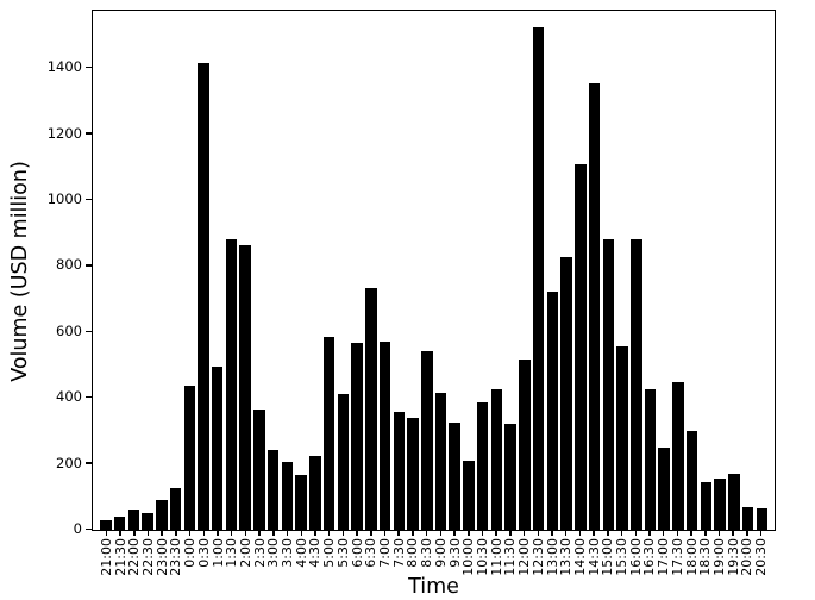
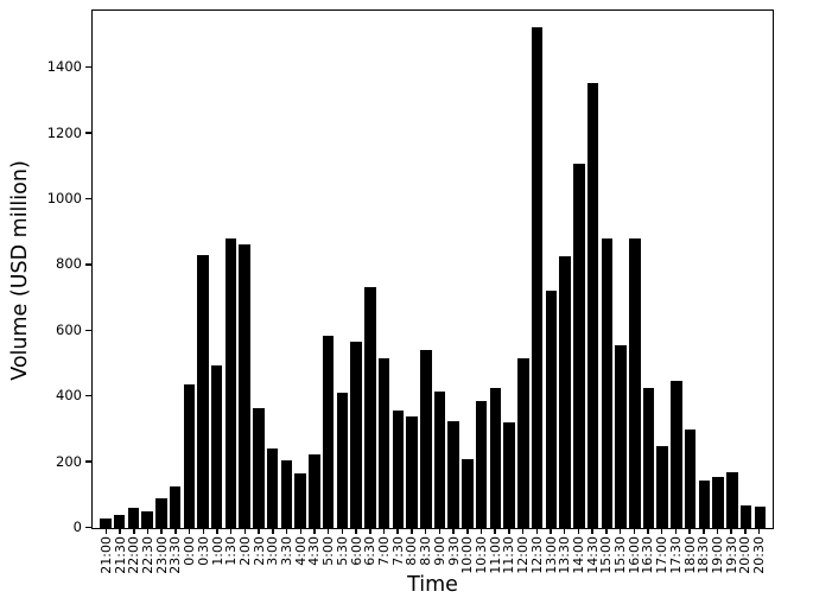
0:30: 1410 -> 830
7:00: 570 -> 520
